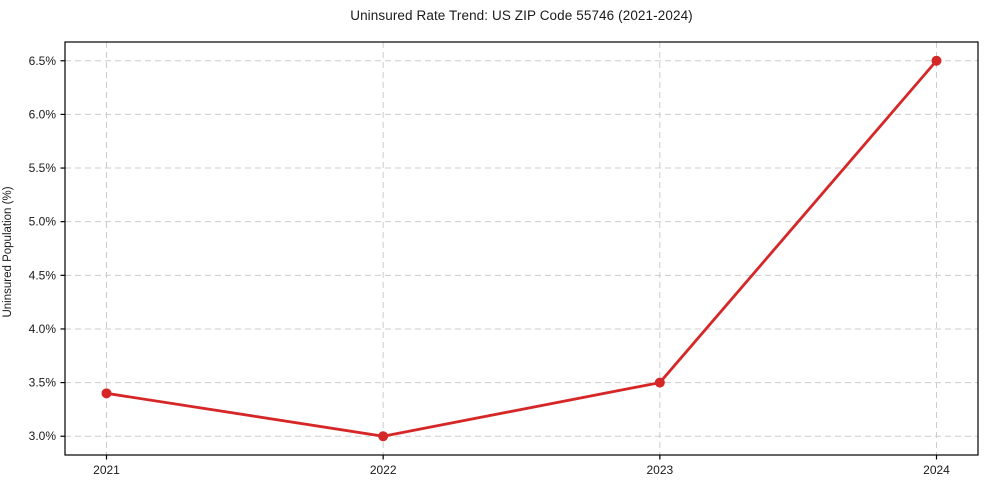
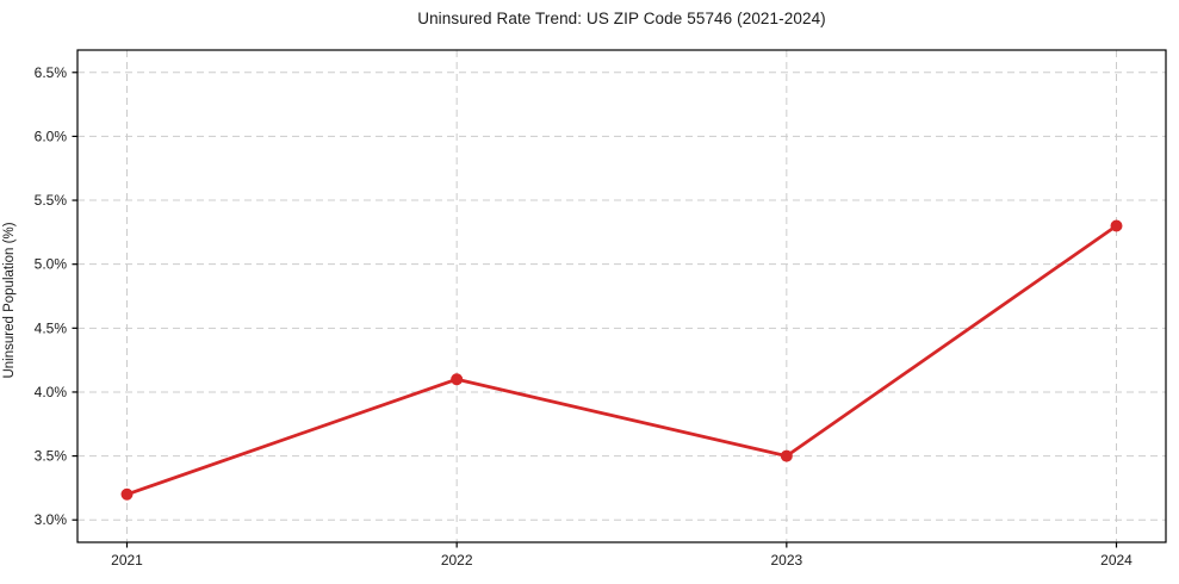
2021: 3.4% -> 3.2%
2022: 3.0% -> 4.1%
2024: 6.5% -> 5.3%
